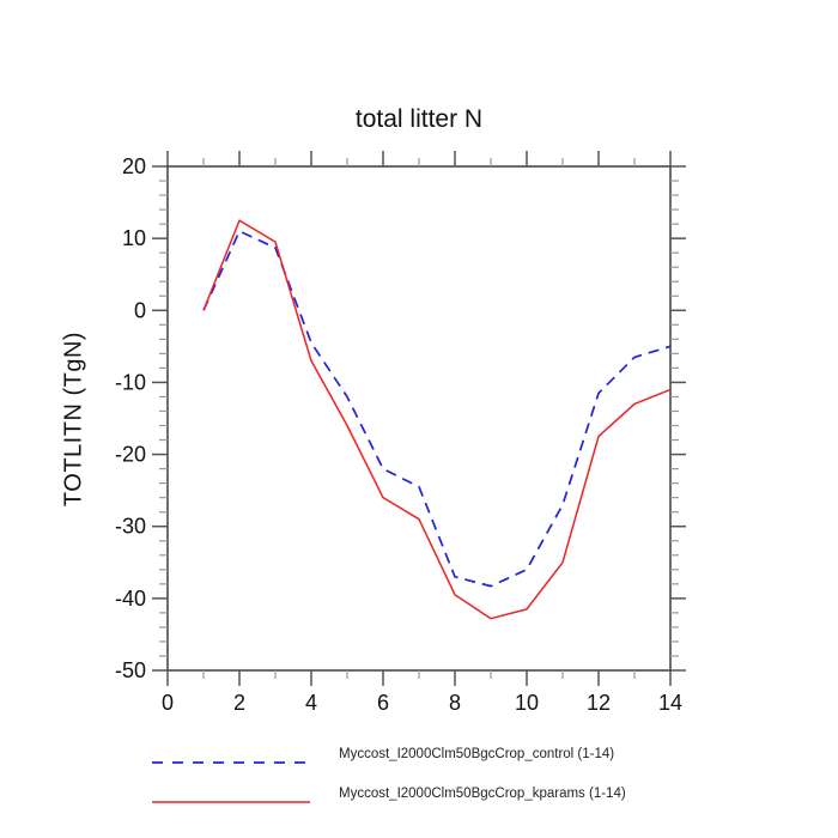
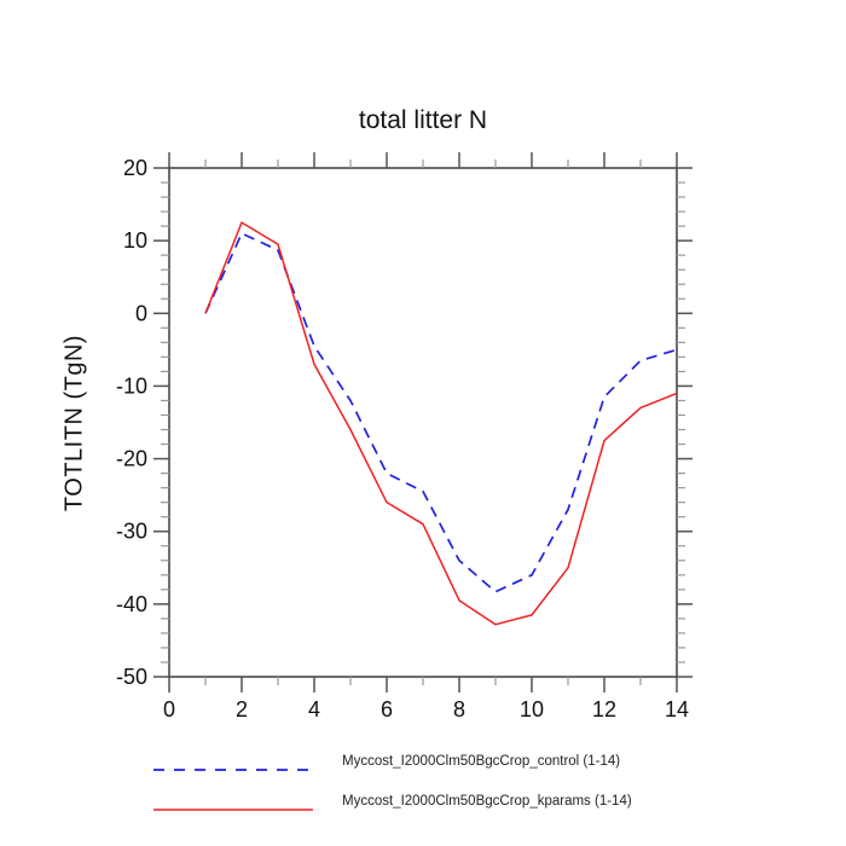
Myccost_I2000Clm50BgcCrop_control (1-14)/8: -37 -> -34
